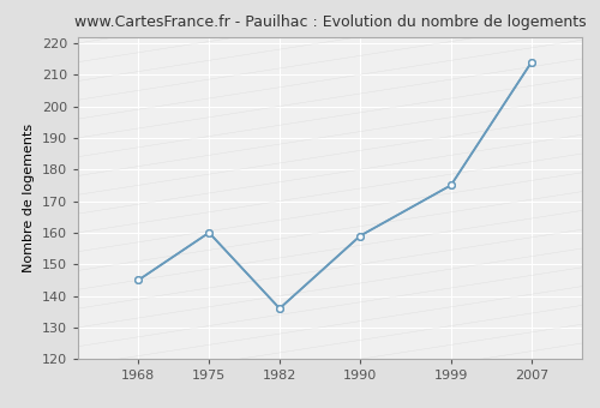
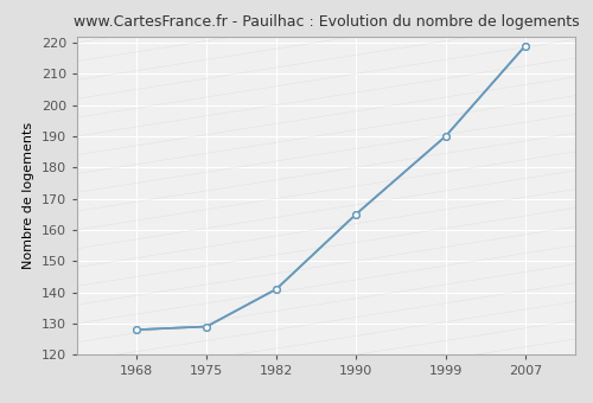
1968: 145 -> 128
1975: 160 -> 129
1982: 136 -> 141
1990: 159 -> 165
1999: 175 -> 190
2007: 214 -> 219
